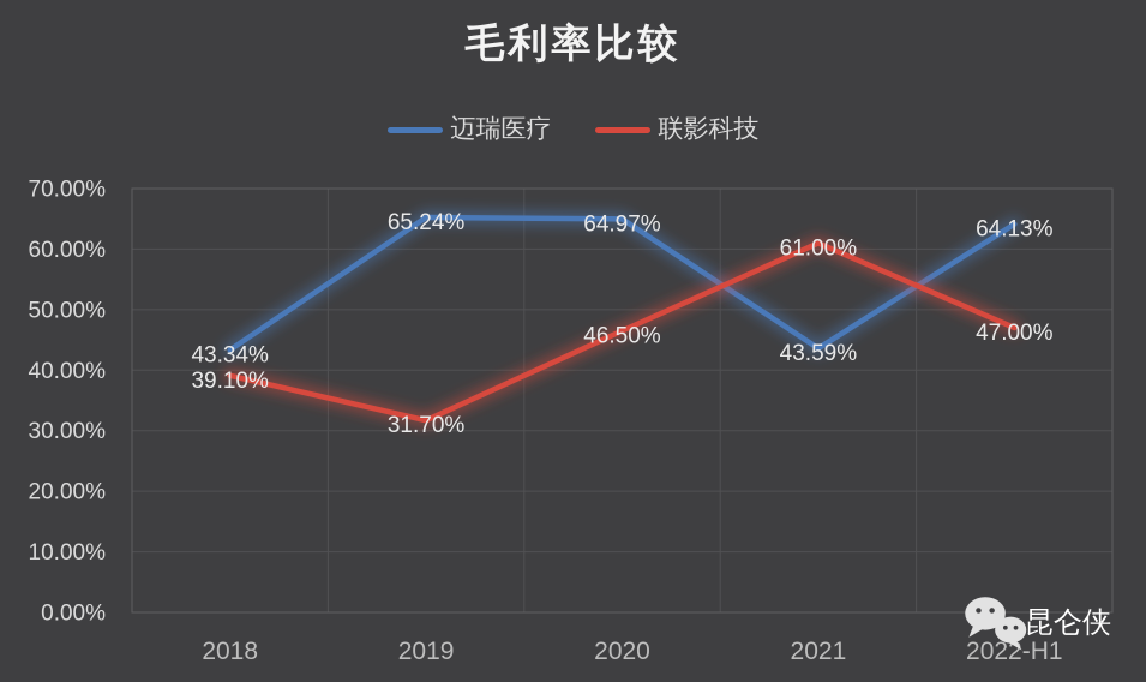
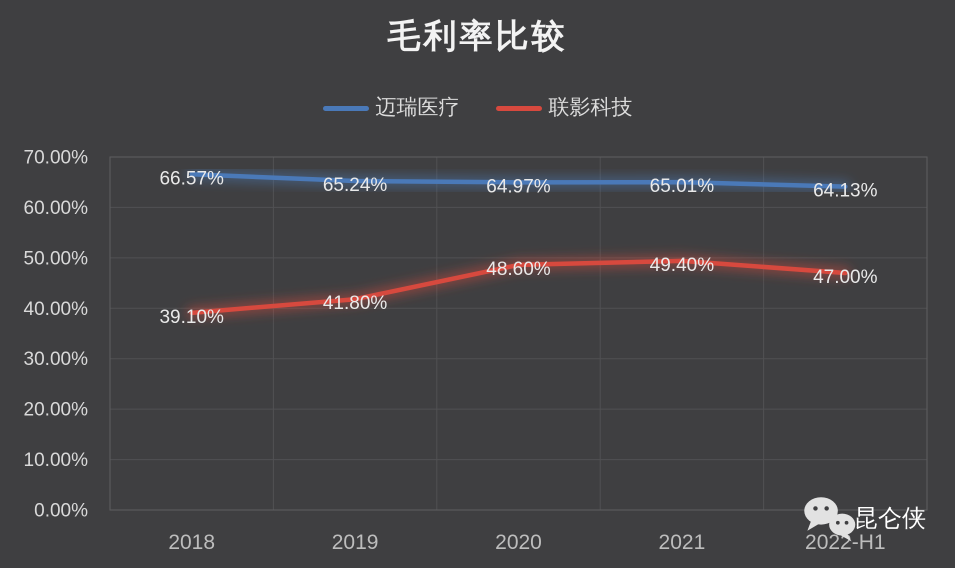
迈瑞医疗/2018: 43.34% -> 66.57%
联影科技/2019: 31.70% -> 41.80%
联影科技/2020: 46.50% -> 48.60%
迈瑞医疗/2021: 43.59% -> 65.01%
联影科技/2021: 61.00% -> 49.40%
